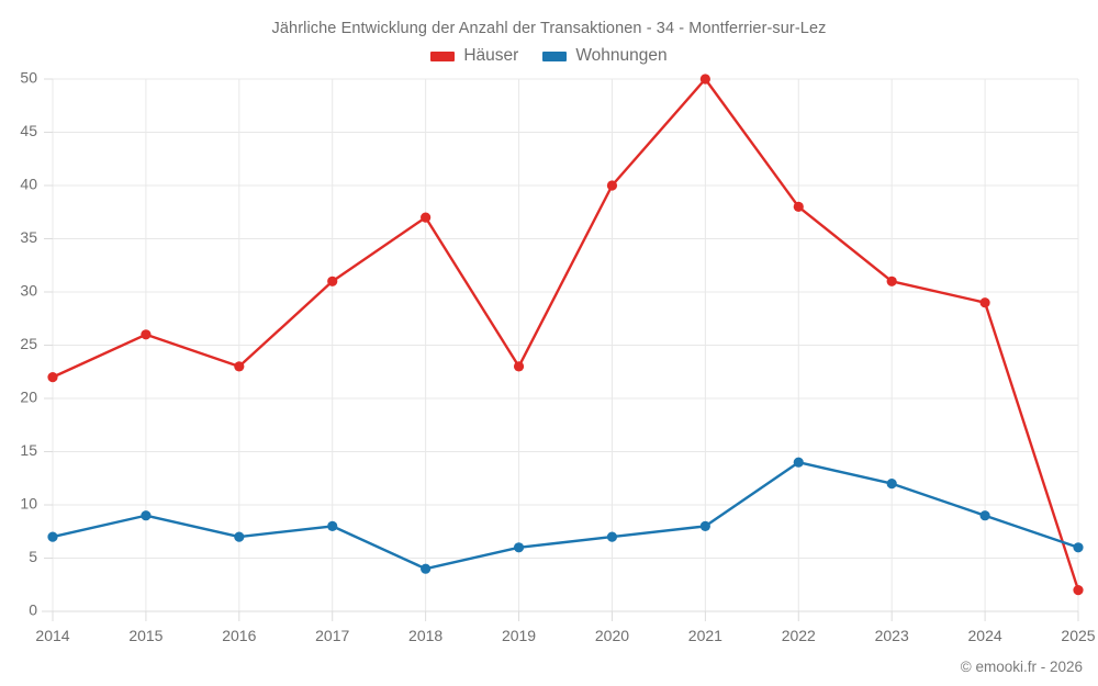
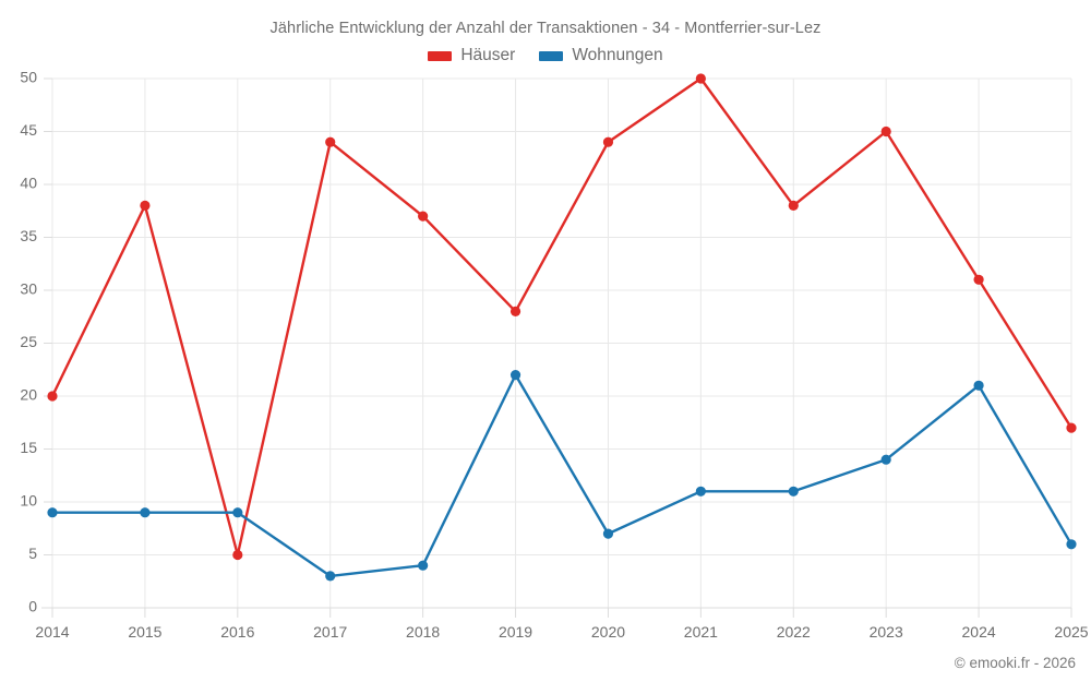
Häuser/2014: 22 -> 20
Wohnungen/2014: 7 -> 9
Häuser/2015: 26 -> 38
Häuser/2016: 23 -> 5
Wohnungen/2016: 7 -> 9
Häuser/2017: 31 -> 44
Wohnungen/2017: 8 -> 3
Häuser/2019: 23 -> 28
Wohnungen/2019: 6 -> 22
Häuser/2020: 40 -> 44
Wohnungen/2021: 8 -> 11
Wohnungen/2022: 14 -> 11
Häuser/2023: 31 -> 45
Wohnungen/2023: 12 -> 14
Häuser/2024: 29 -> 31
Wohnungen/2024: 9 -> 21
Häuser/2025: 2 -> 17
